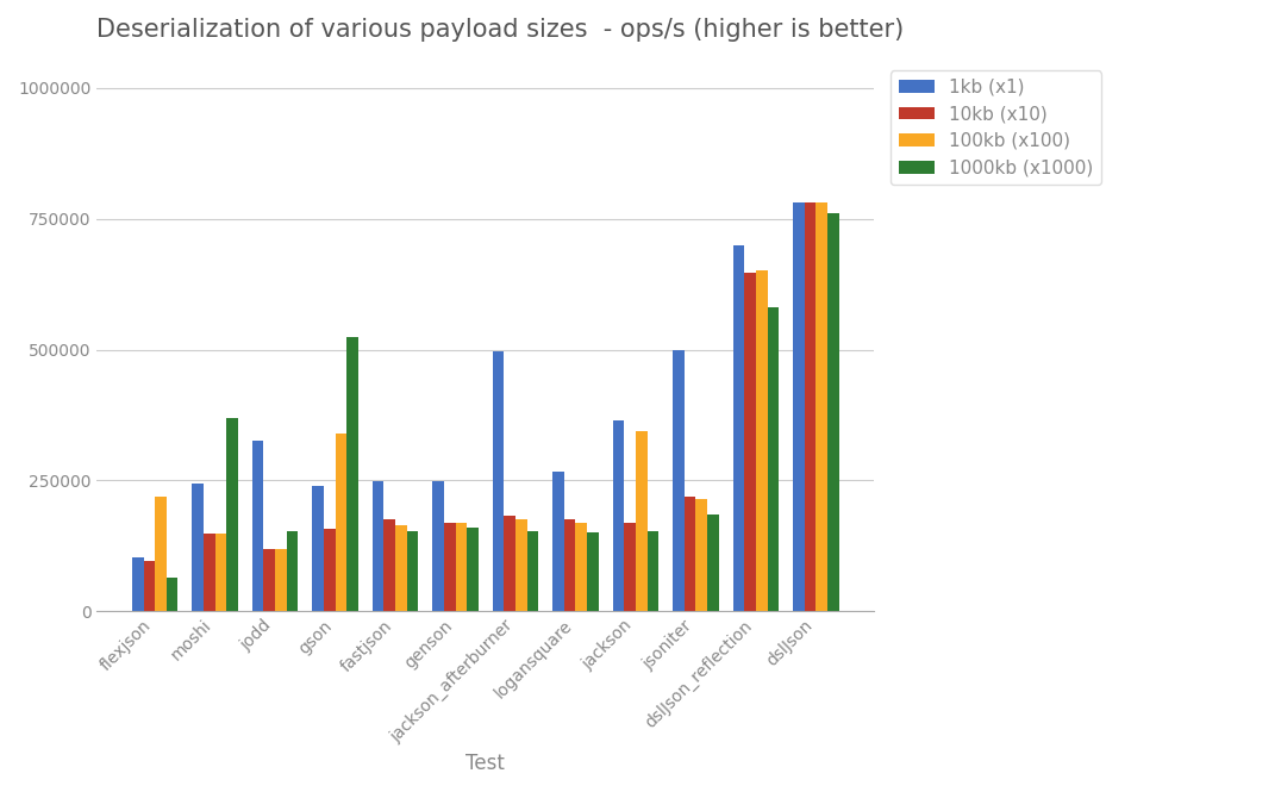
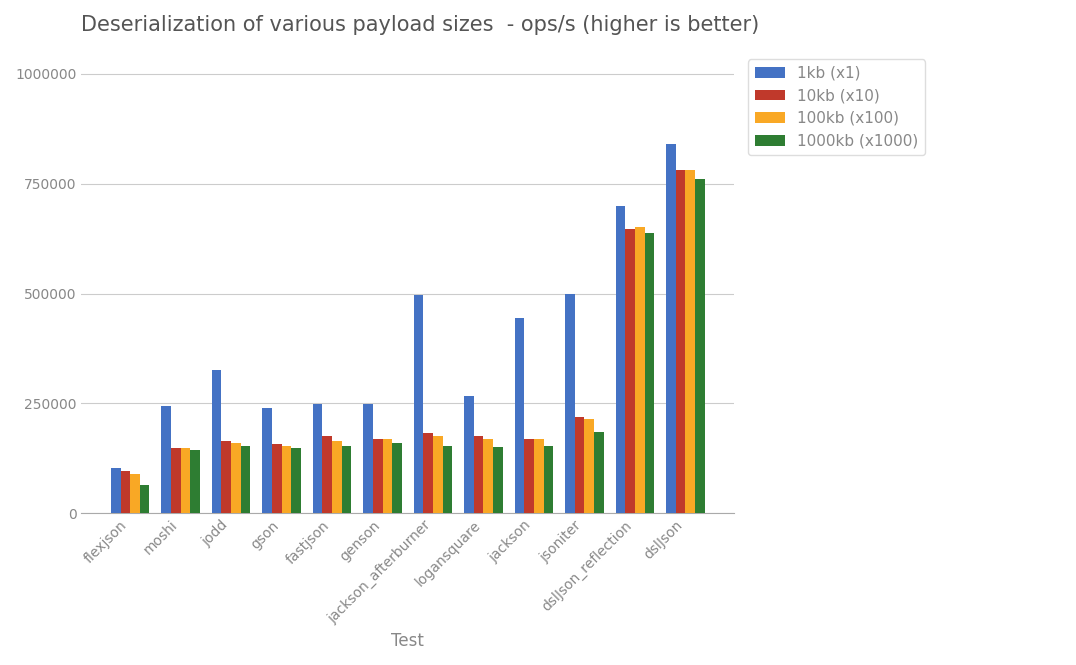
100kb (x100)/flexjson: 220000 -> 90000
1000kb (x1000)/moshi: 370000 -> 143000
10kb (x10)/jodd: 120000 -> 165000
100kb (x100)/jodd: 120000 -> 160000
100kb (x100)/gson: 340000 -> 152000
1000kb (x1000)/gson: 525000 -> 148000
1kb (x1)/jackson: 365000 -> 445000
100kb (x100)/jackson: 345000 -> 170000
1000kb (x1000)/dslJson_reflection: 580000 -> 638000
1kb (x1)/dslJson: 780000 -> 840000
